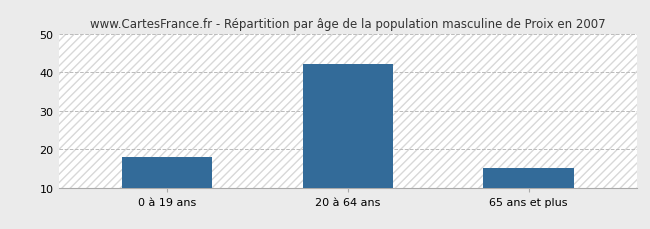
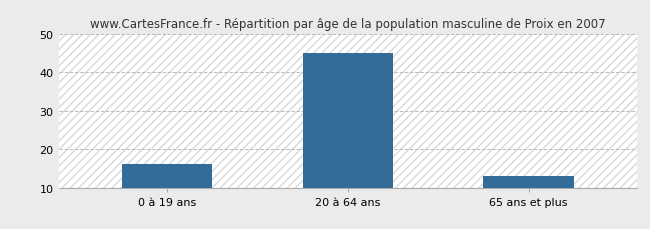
0 à 19 ans: 18 -> 16
20 à 64 ans: 42 -> 45
65 ans et plus: 15 -> 13
